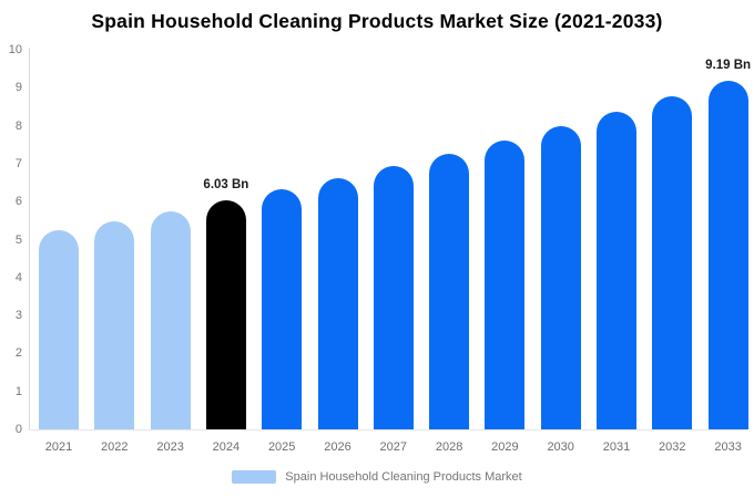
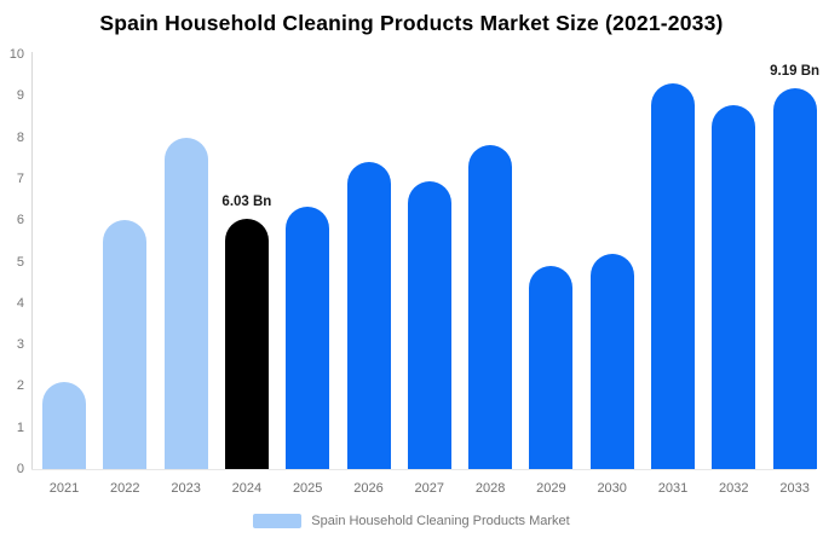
2021: 5.2 -> 2.1
2022: 5.5 -> 6.0
2023: 5.8 -> 8.0
2026: 6.6 -> 7.4
2028: 7.3 -> 7.8
2029: 7.6 -> 4.9
2030: 8.0 -> 5.2
2031: 8.4 -> 9.3
